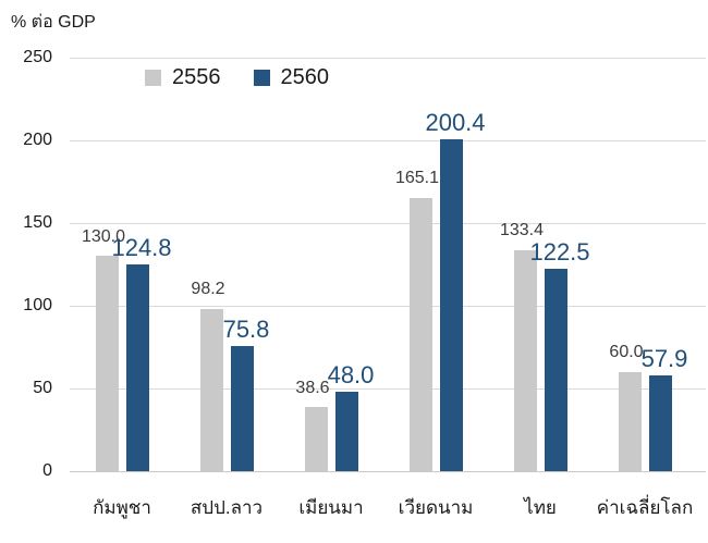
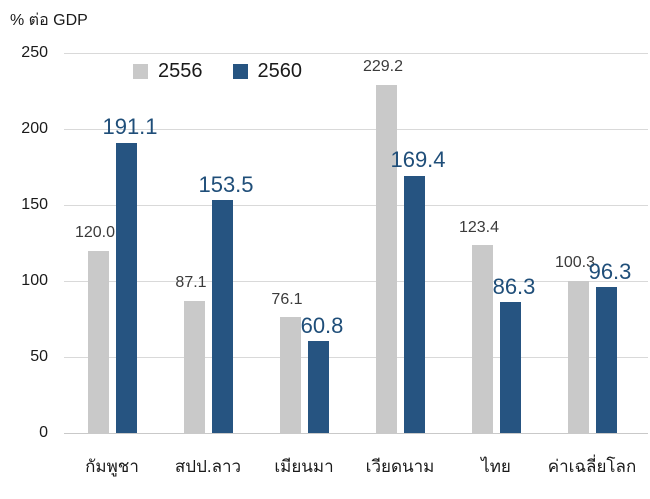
2556/กัมพูชา: 130.0 -> 120.0
2560/กัมพูชา: 124.8 -> 191.1
2556/สปป.ลาว: 98.2 -> 87.1
2560/สปป.ลาว: 75.8 -> 153.5
2556/เมียนมา: 38.6 -> 76.1
2560/เมียนมา: 48.0 -> 60.8
2556/เวียดนาม: 165.1 -> 229.2
2560/เวียดนาม: 200.4 -> 169.4
2556/ไทย: 133.4 -> 123.4
2560/ไทย: 122.5 -> 86.3
2556/ค่าเฉลี่ยโลก: 60.0 -> 100.3
2560/ค่าเฉลี่ยโลก: 57.9 -> 96.3
